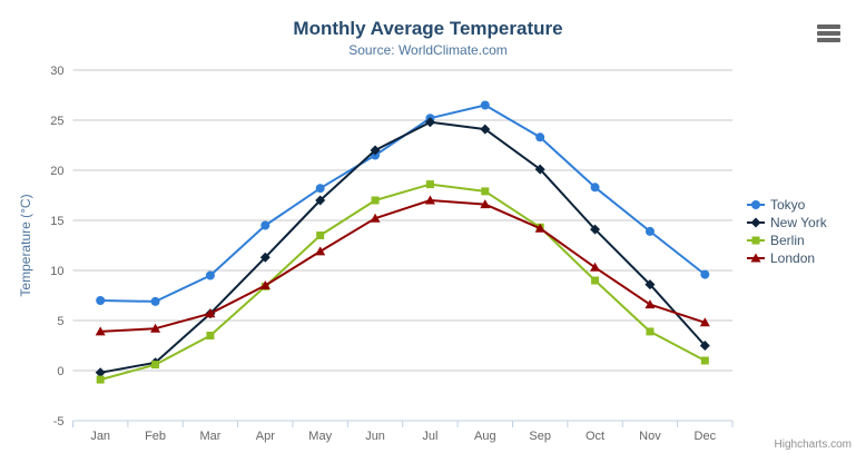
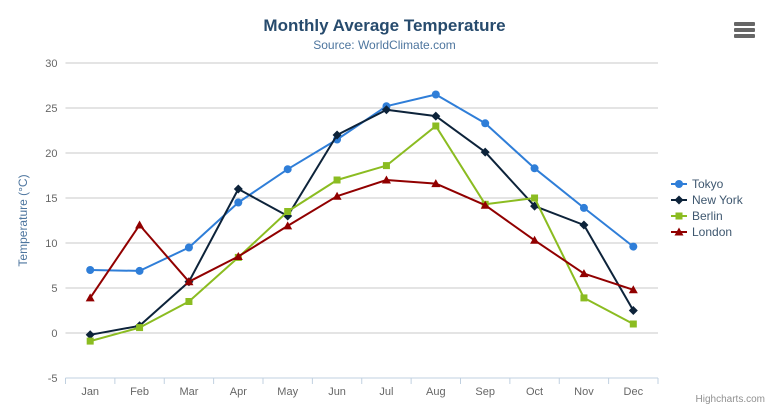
London/Feb: 4 -> 12
New York/Apr: 11 -> 16
New York/May: 17 -> 13
Berlin/Aug: 18 -> 23
Berlin/Oct: 9 -> 15
New York/Nov: 9 -> 12
